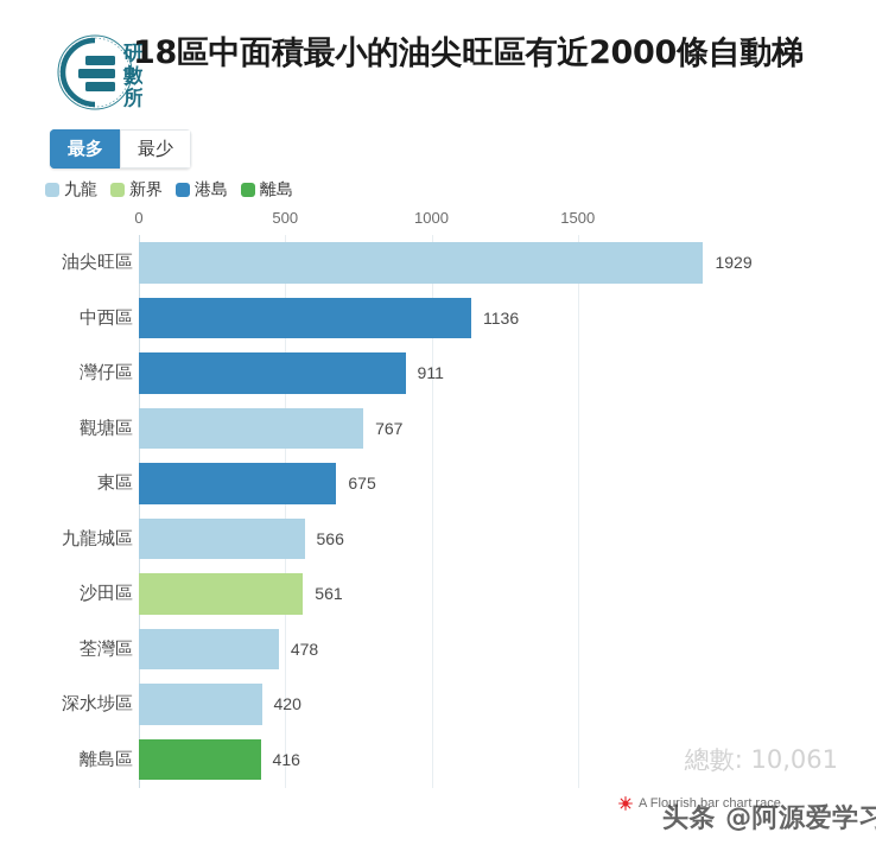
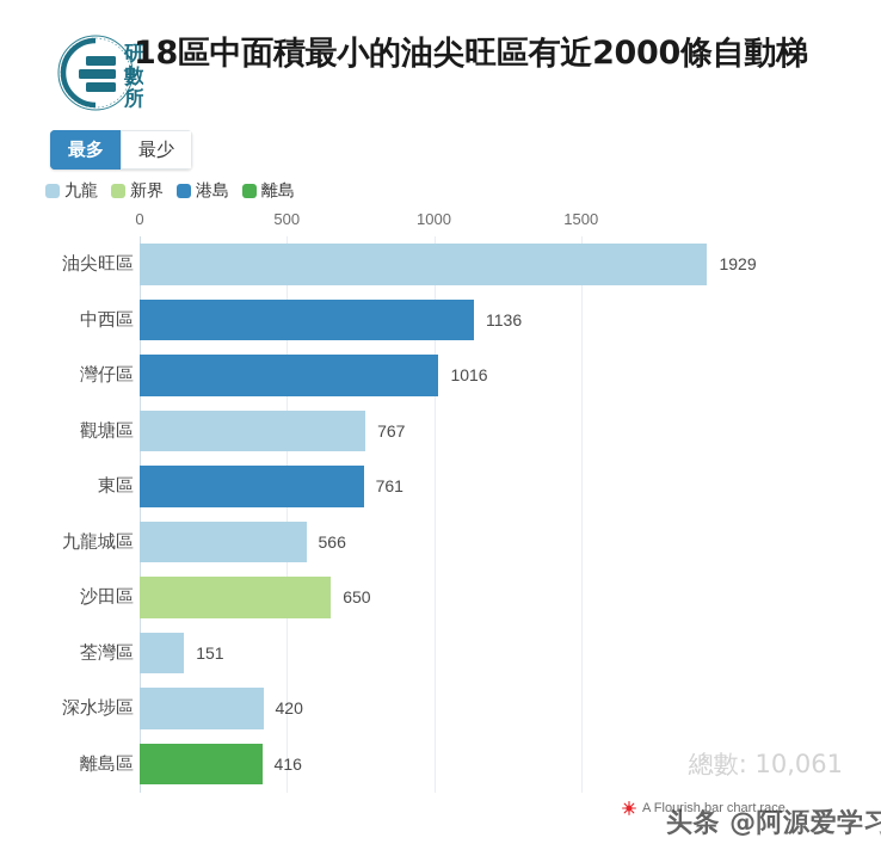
灣仔區: 911 -> 1016
東區: 675 -> 761
沙田區: 561 -> 650
荃灣區: 478 -> 151
